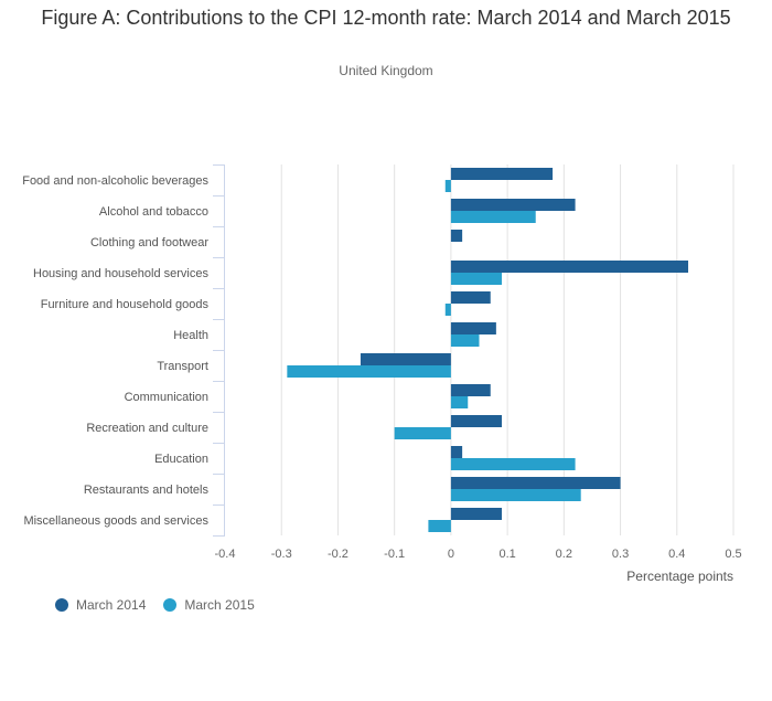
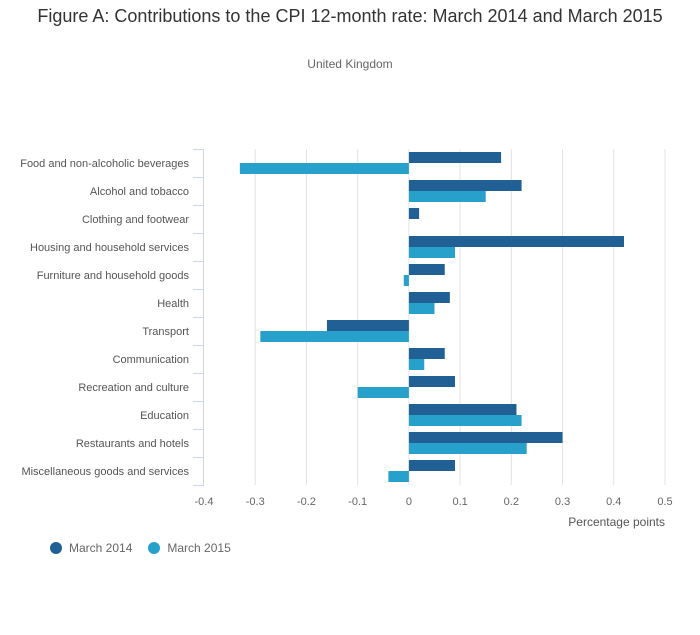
March 2015/Food and non-alcoholic beverages: -0.01 -> -0.33
March 2014/Education: 0.02 -> 0.21
